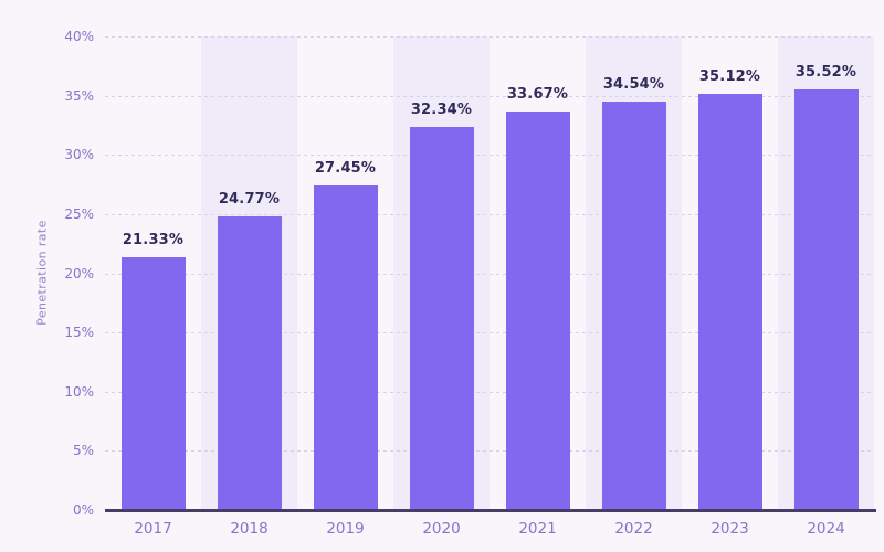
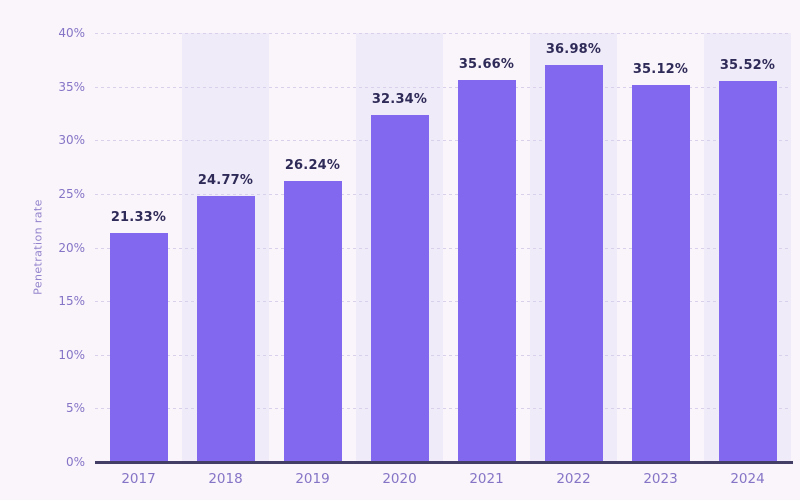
2019: 27.45% -> 26.24%
2021: 33.67% -> 35.66%
2022: 34.54% -> 36.98%
